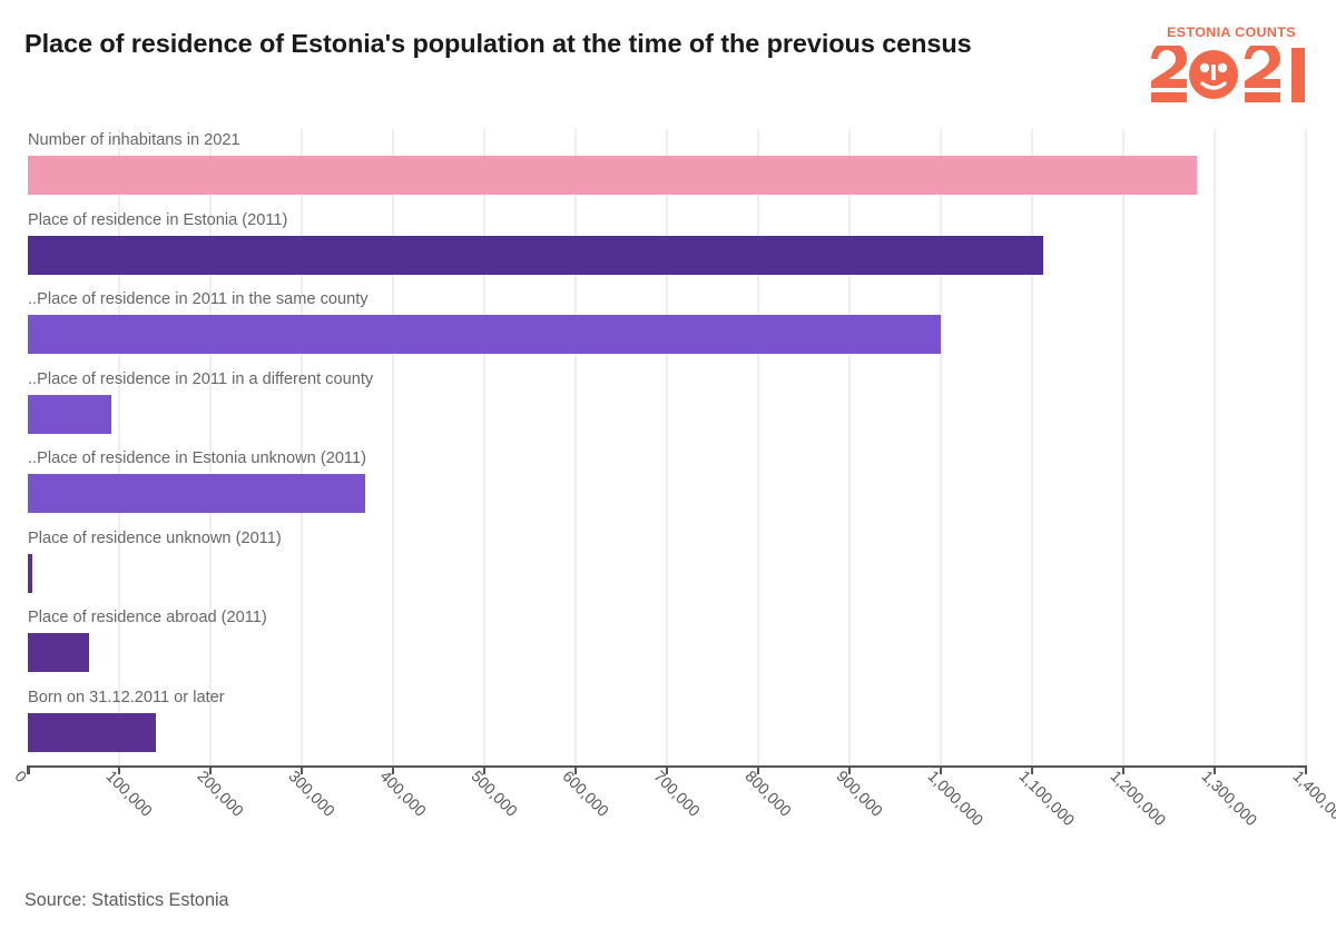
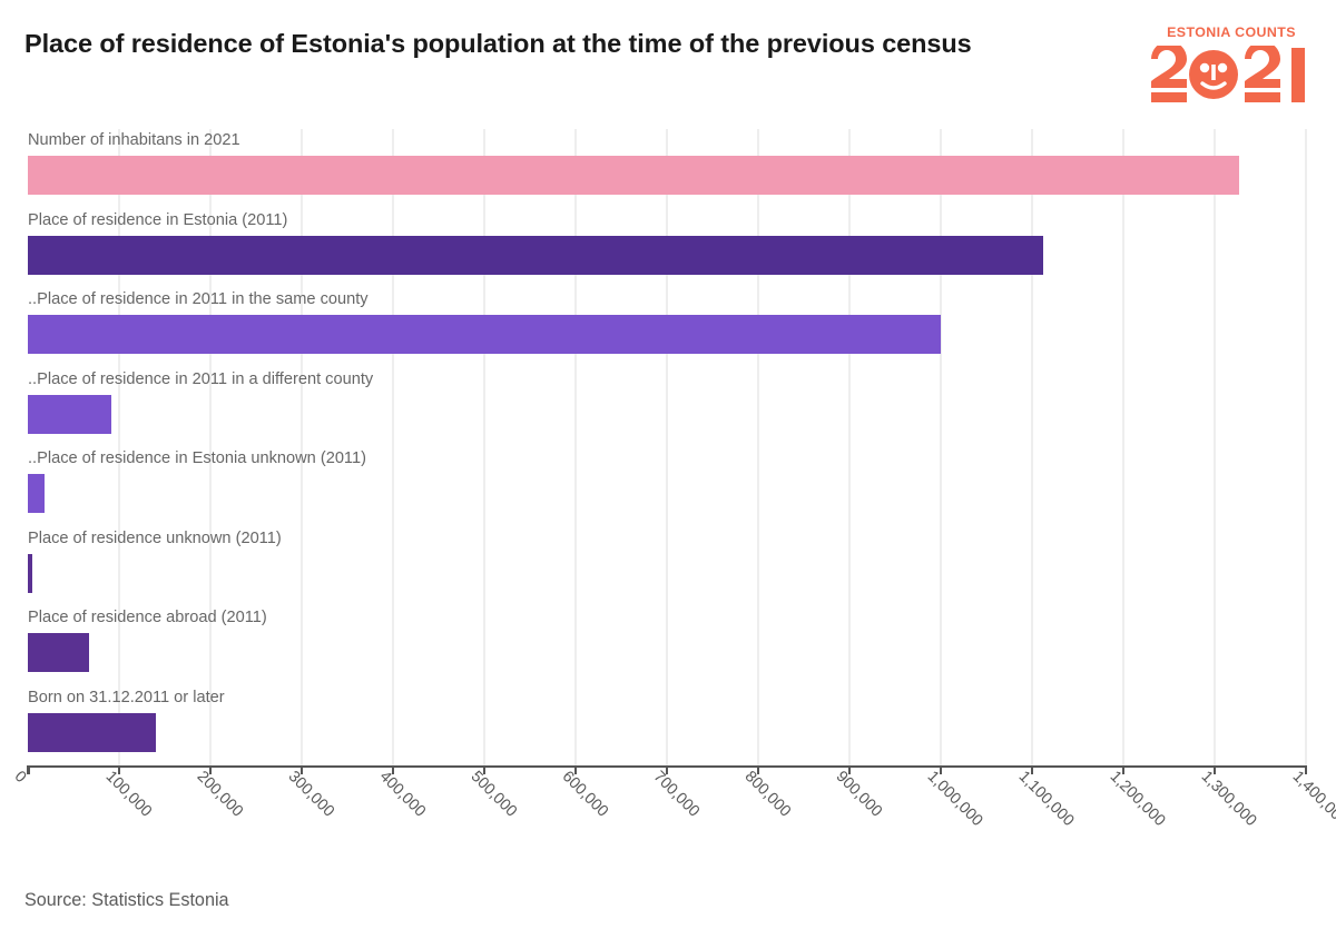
Number of inhabitans in 2021: 1280000 -> 1330000
..Place of residence in Estonia unknown (2011): 370000 -> 20000
